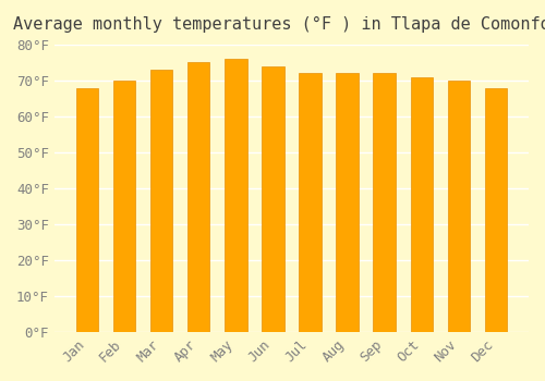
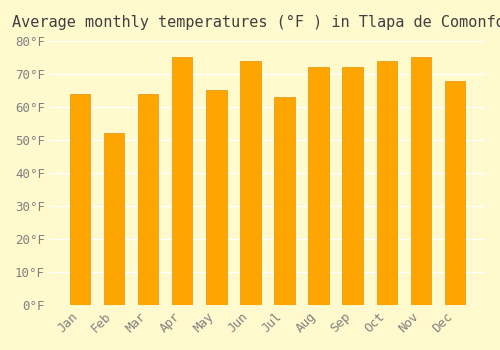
Jan: 68°F -> 64°F
Feb: 70°F -> 52°F
Mar: 73°F -> 64°F
May: 76°F -> 65°F
Jul: 72°F -> 63°F
Oct: 71°F -> 74°F
Nov: 70°F -> 75°F
